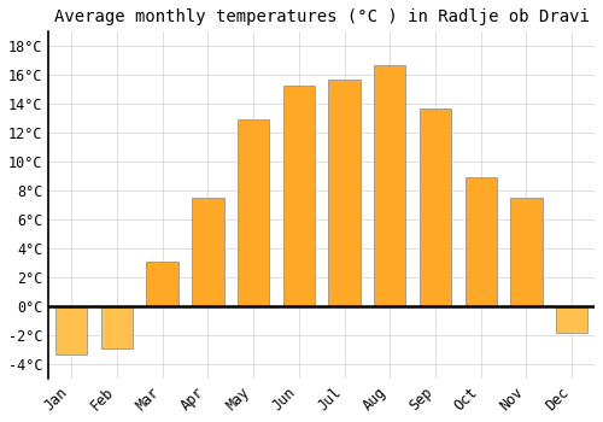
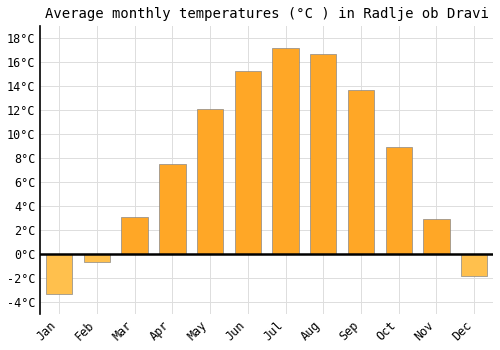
Feb: -2.9°C -> -0.7°C
May: 12.9°C -> 12.1°C
Jul: 15.7°C -> 17.2°C
Nov: 7.5°C -> 2.9°C
